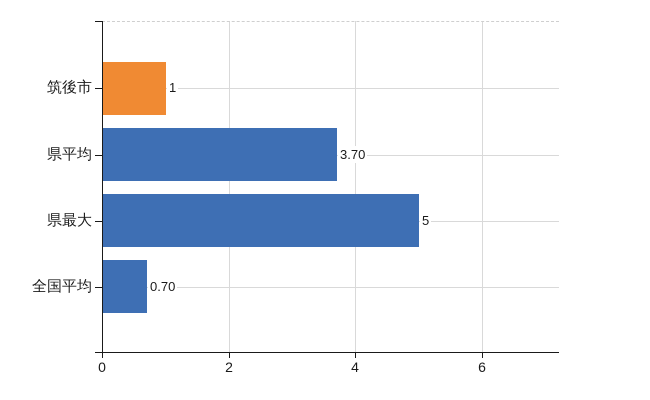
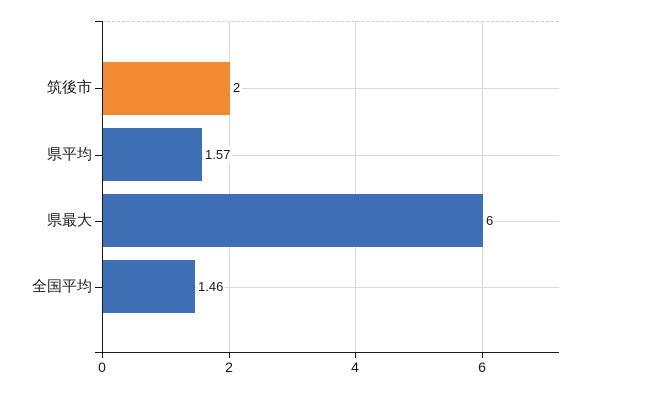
筑後市: 1 -> 2
県平均: 3.70 -> 1.57
県最大: 5 -> 6
全国平均: 0.70 -> 1.46
